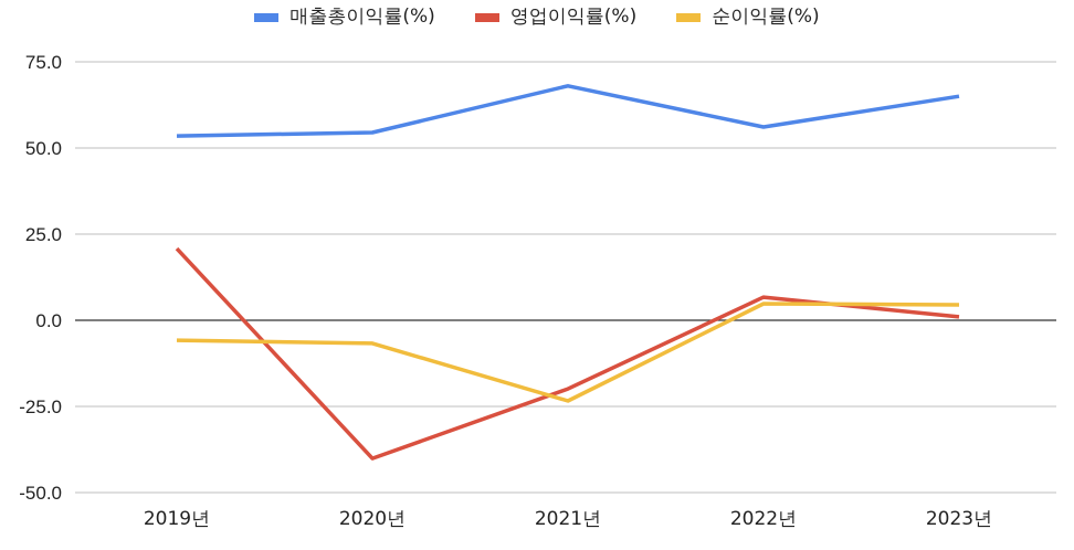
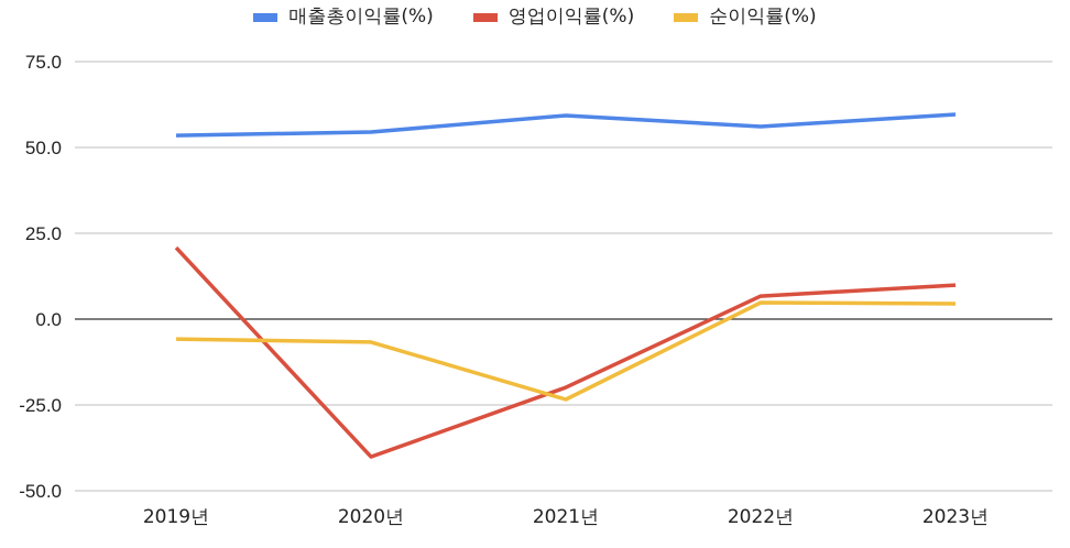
매출총이익률(%)/2021년: 68 -> 59
매출총이익률(%)/2023년: 65 -> 60
영업이익률(%)/2023년: 1 -> 10
